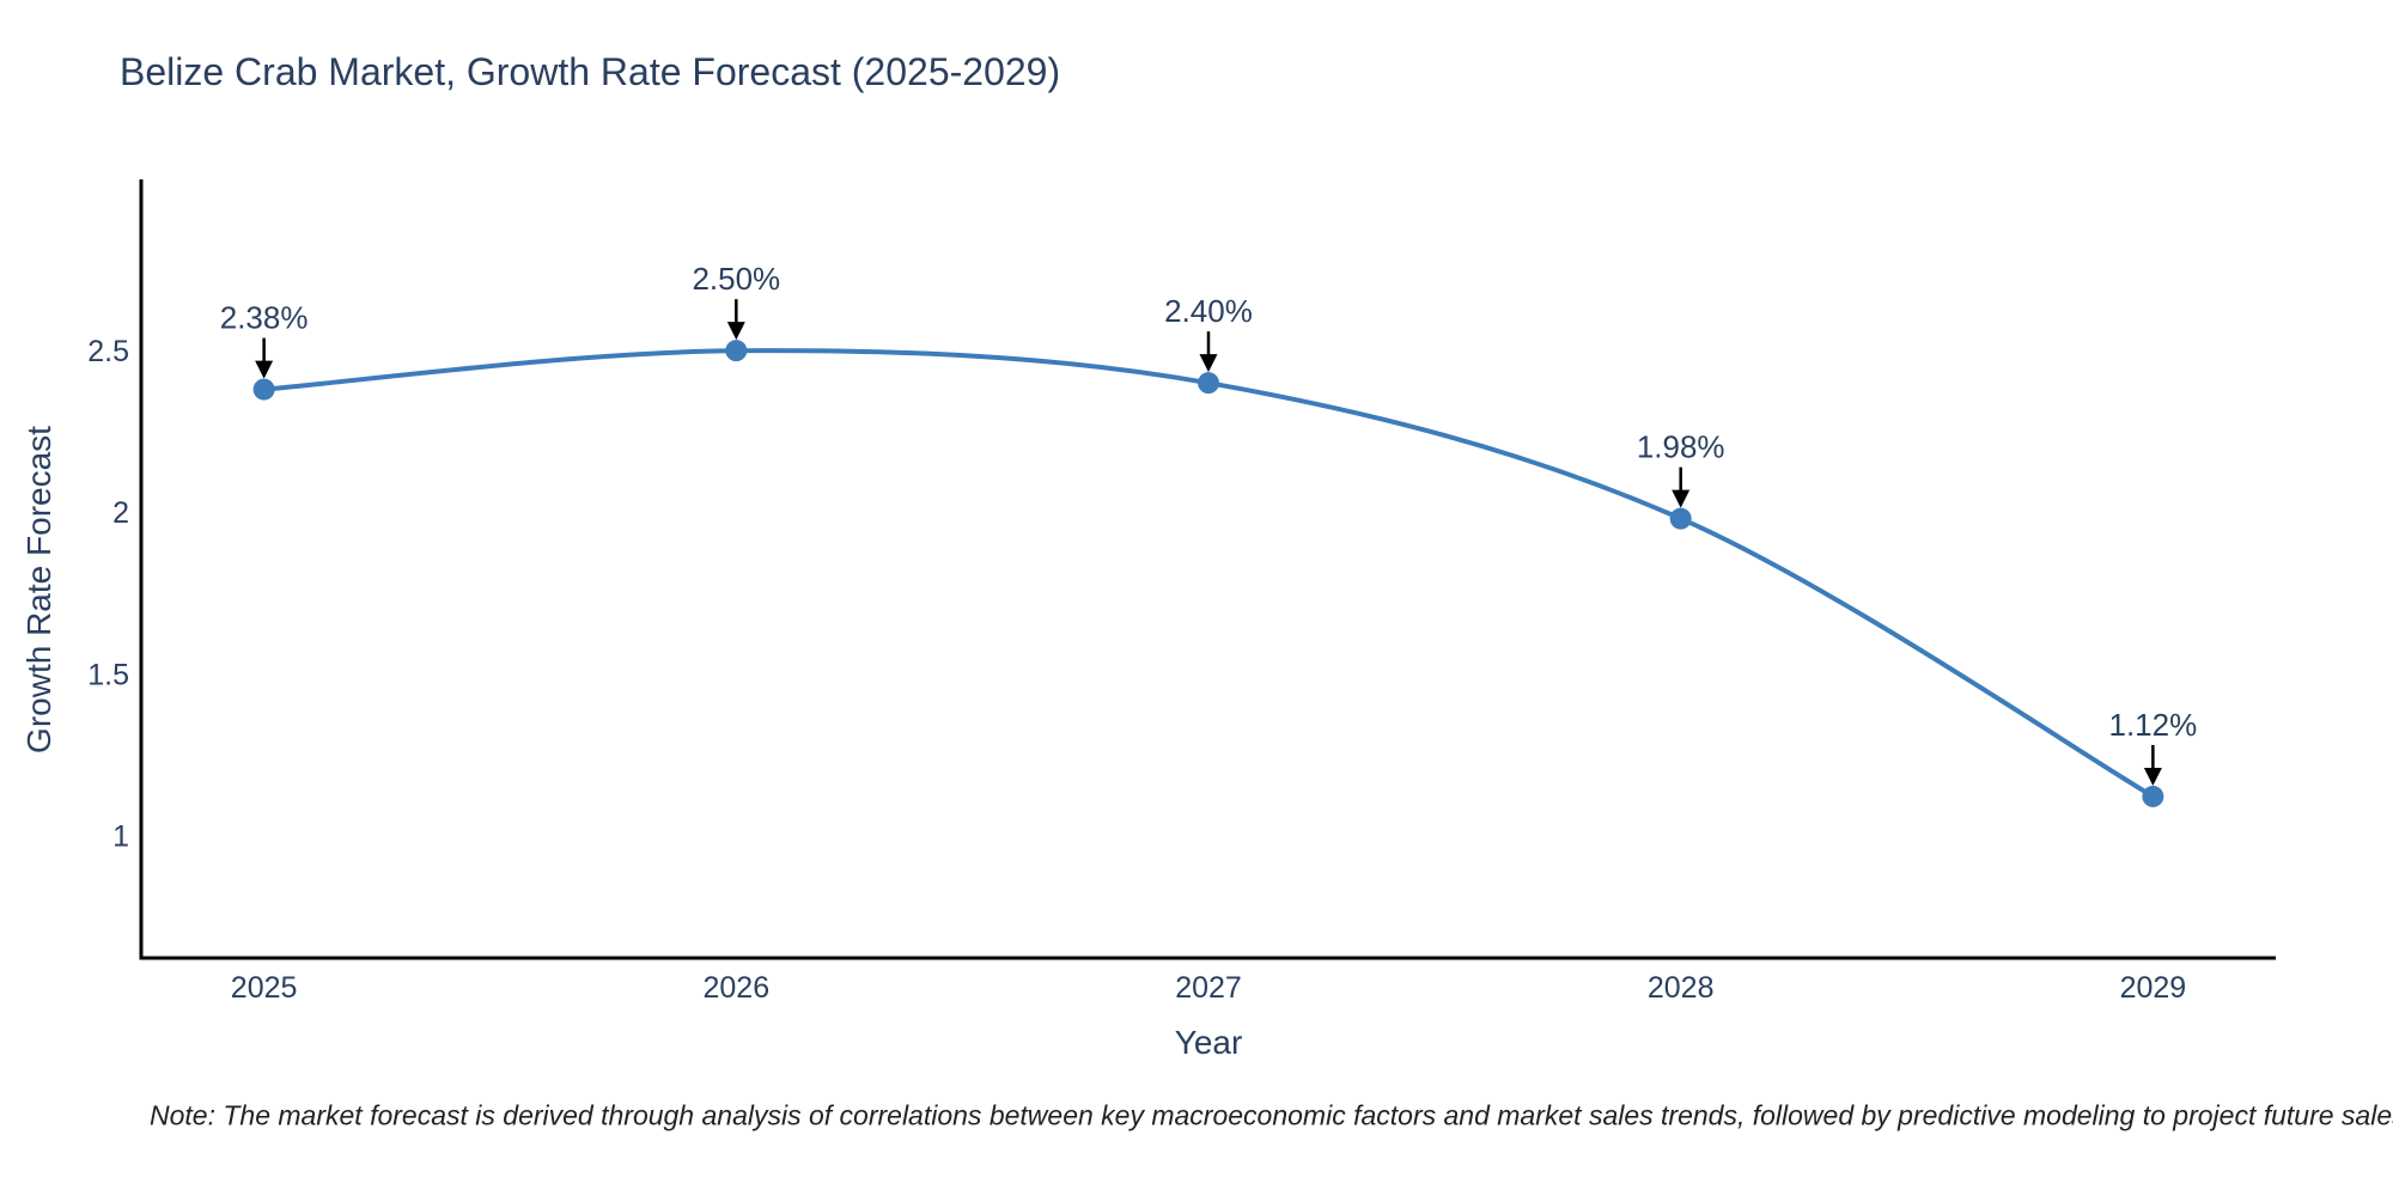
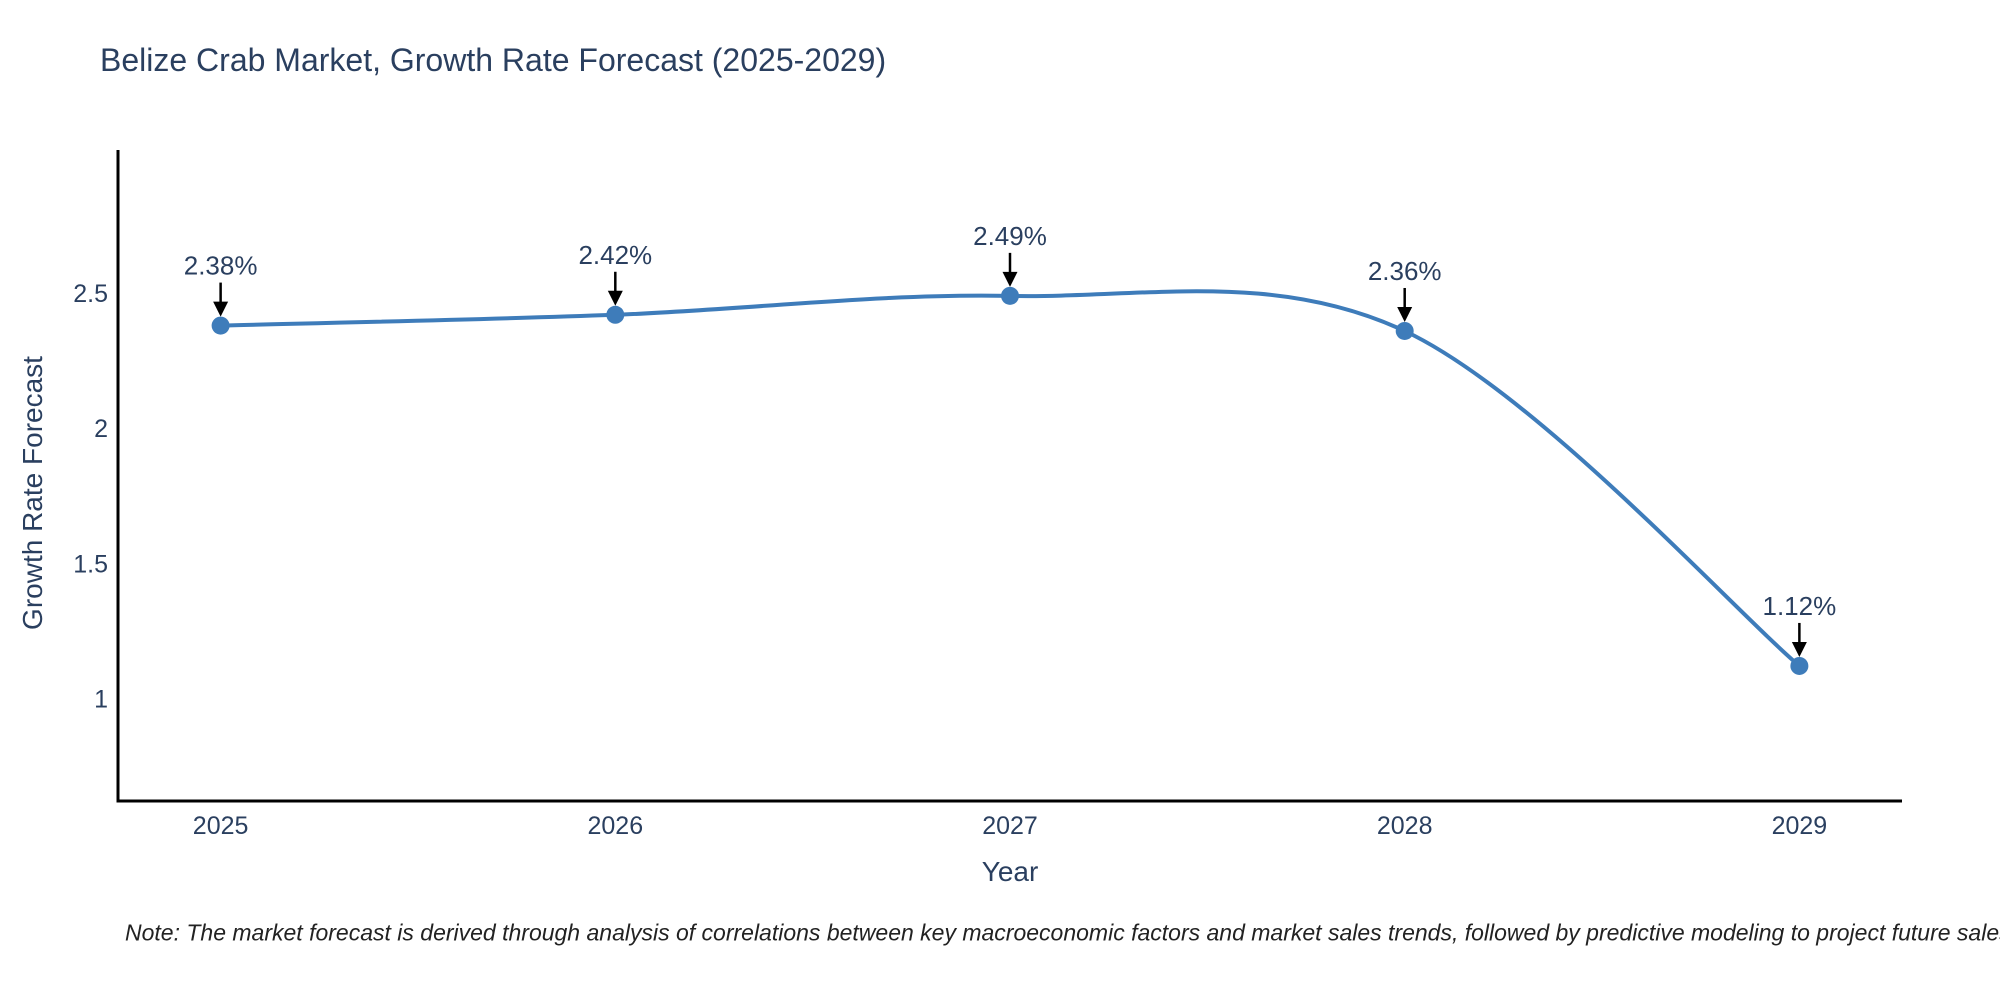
2026: 2.50% -> 2.42%
2027: 2.40% -> 2.49%
2028: 1.98% -> 2.36%
